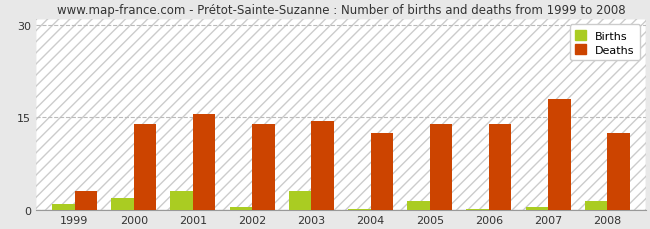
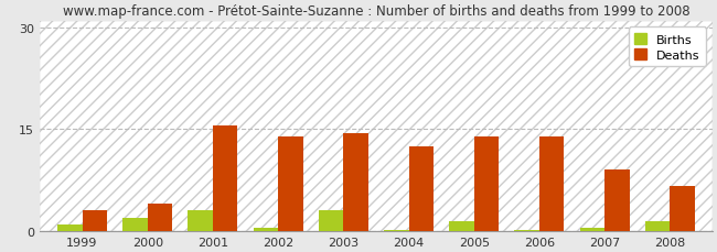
Deaths/2000: 14.0 -> 4.0
Deaths/2007: 18.0 -> 9.0
Deaths/2008: 12.5 -> 6.6
